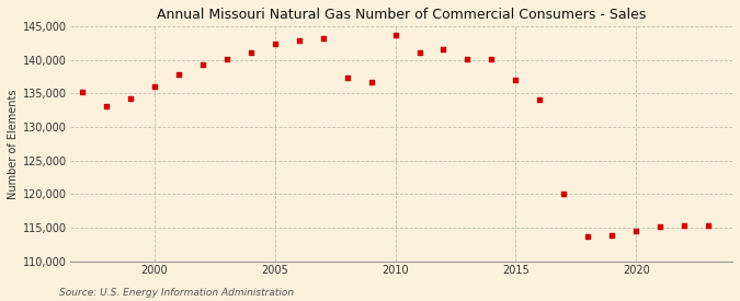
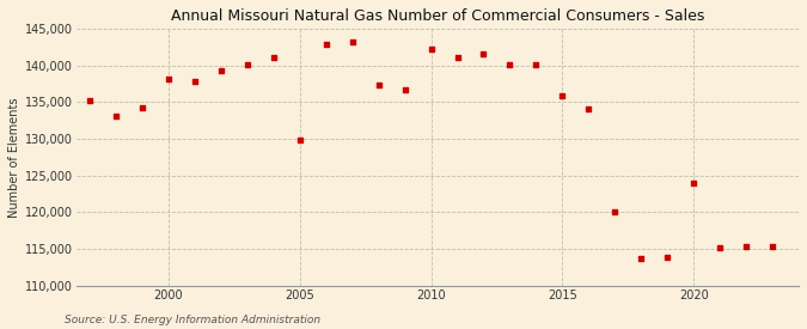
2000: 136,100 -> 138,200
2005: 142,400 -> 129,800
2010: 143,600 -> 142,200
2015: 137,000 -> 135,800
2020: 114,600 -> 124,000
